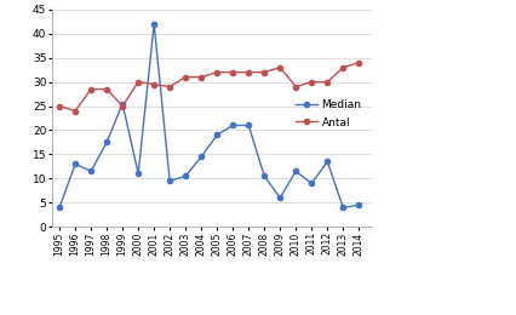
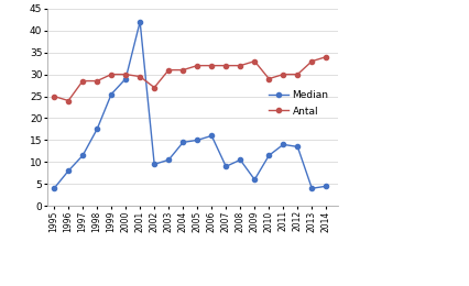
Median/1996: 13.0 -> 8.0
Antal/1999: 25.0 -> 30.0
Median/2000: 11.0 -> 29.0
Antal/2002: 29.0 -> 27.0
Median/2005: 19.0 -> 15.0
Median/2006: 21.0 -> 16.0
Median/2007: 21.0 -> 9.0
Median/2011: 9.0 -> 14.0
